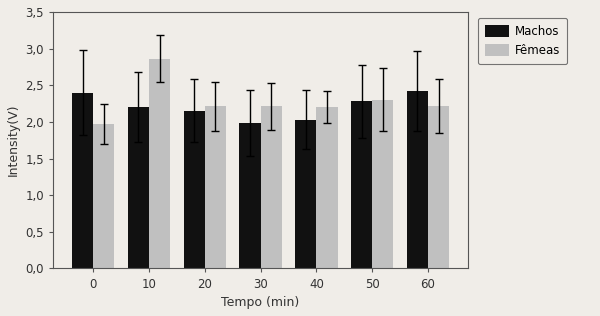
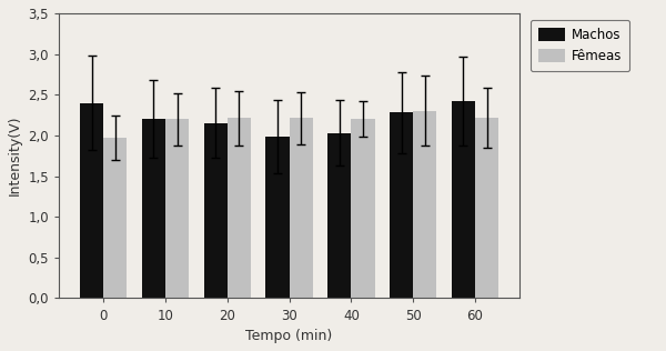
Fêmeas/10: 2,86 -> 2,20
